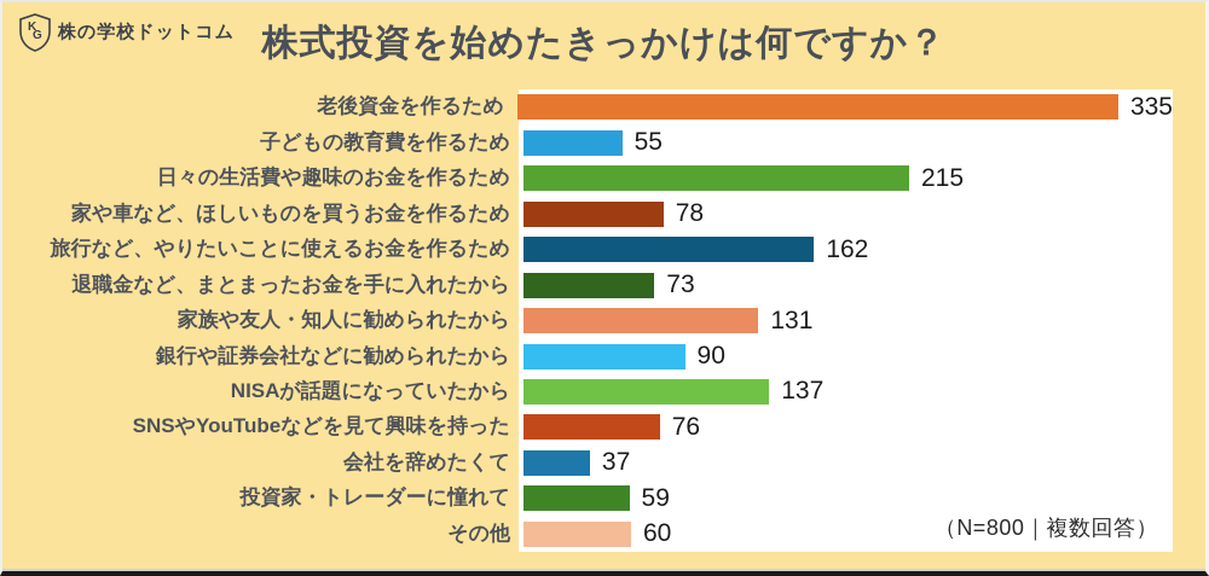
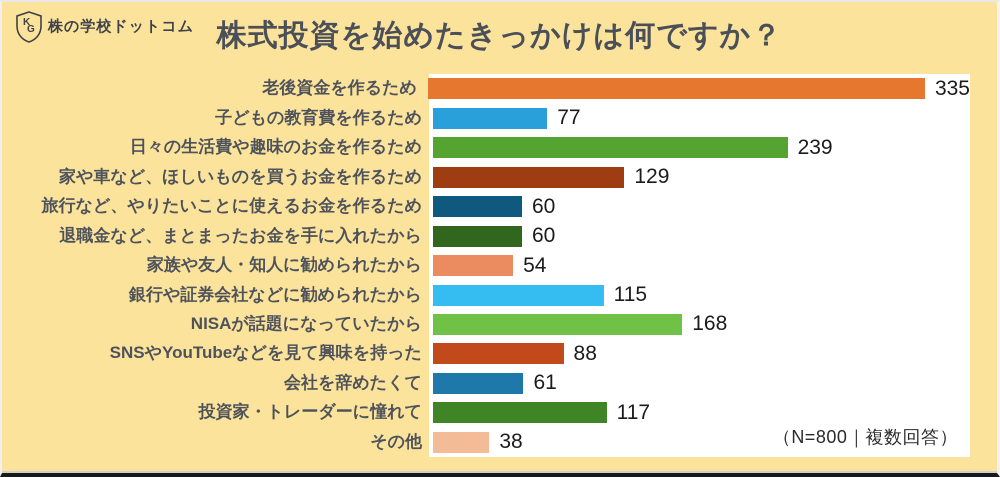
子どもの教育費を作るため: 55 -> 77
日々の生活費や趣味のお金を作るため: 215 -> 239
家や車など、ほしいものを買うお金を作るため: 78 -> 129
旅行など、やりたいことに使えるお金を作るため: 162 -> 60
退職金など、まとまったお金を手に入れたから: 73 -> 60
家族や友人・知人に勧められたから: 131 -> 54
銀行や証券会社などに勧められたから: 90 -> 115
NISAが話題になっていたから: 137 -> 168
SNSやYouTubeなどを見て興味を持った: 76 -> 88
会社を辞めたくて: 37 -> 61
投資家・トレーダーに憧れて: 59 -> 117
その他: 60 -> 38
